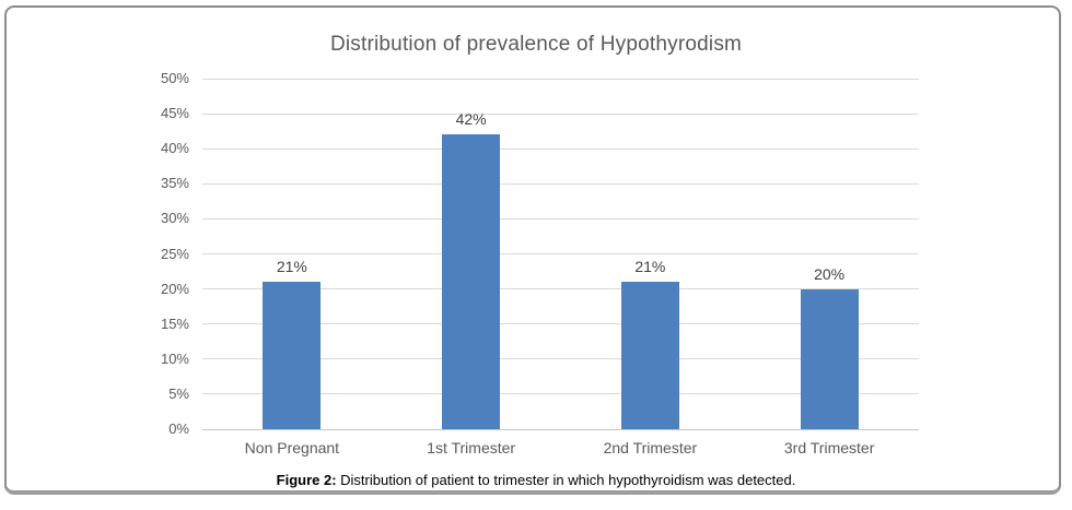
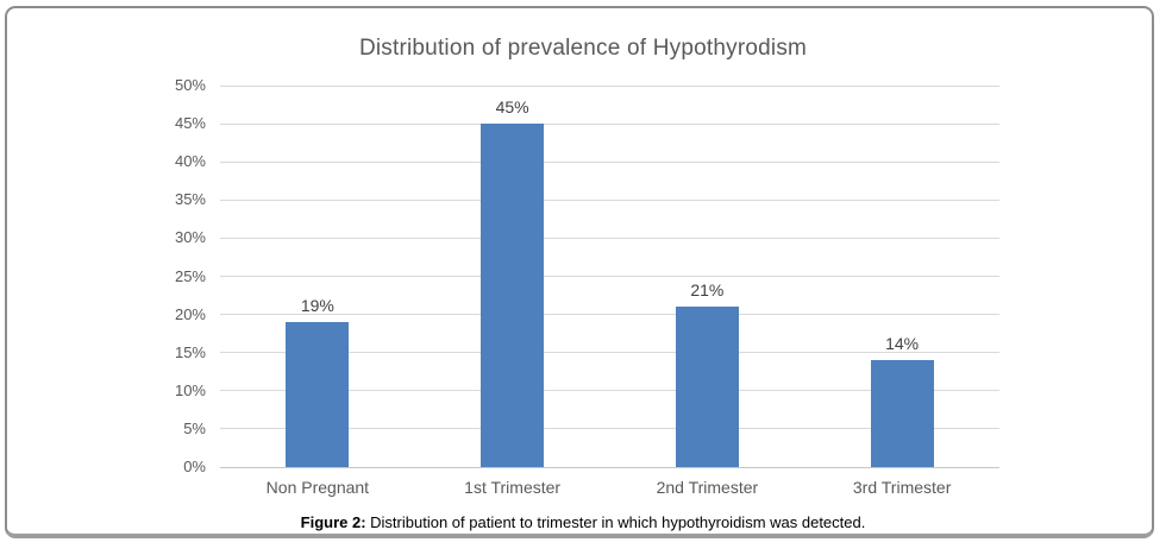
Non Pregnant: 21% -> 19%
1st Trimester: 42% -> 45%
3rd Trimester: 20% -> 14%
